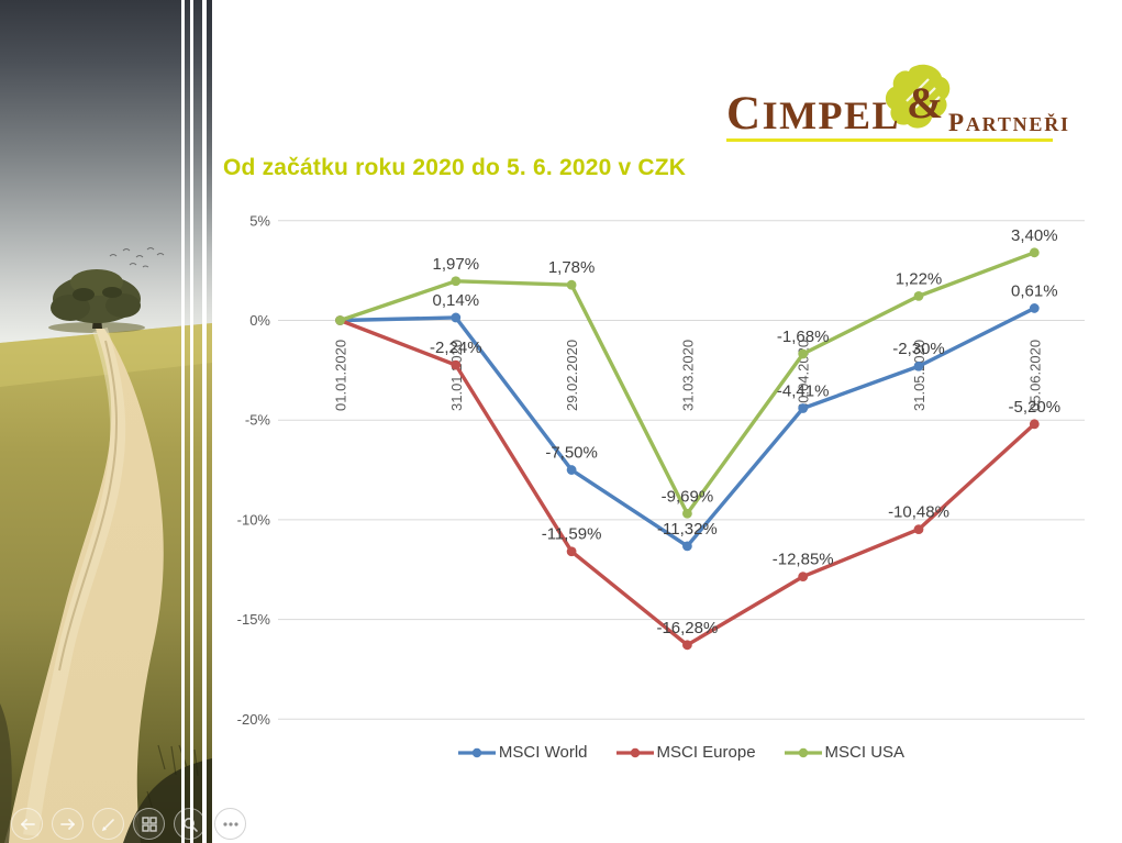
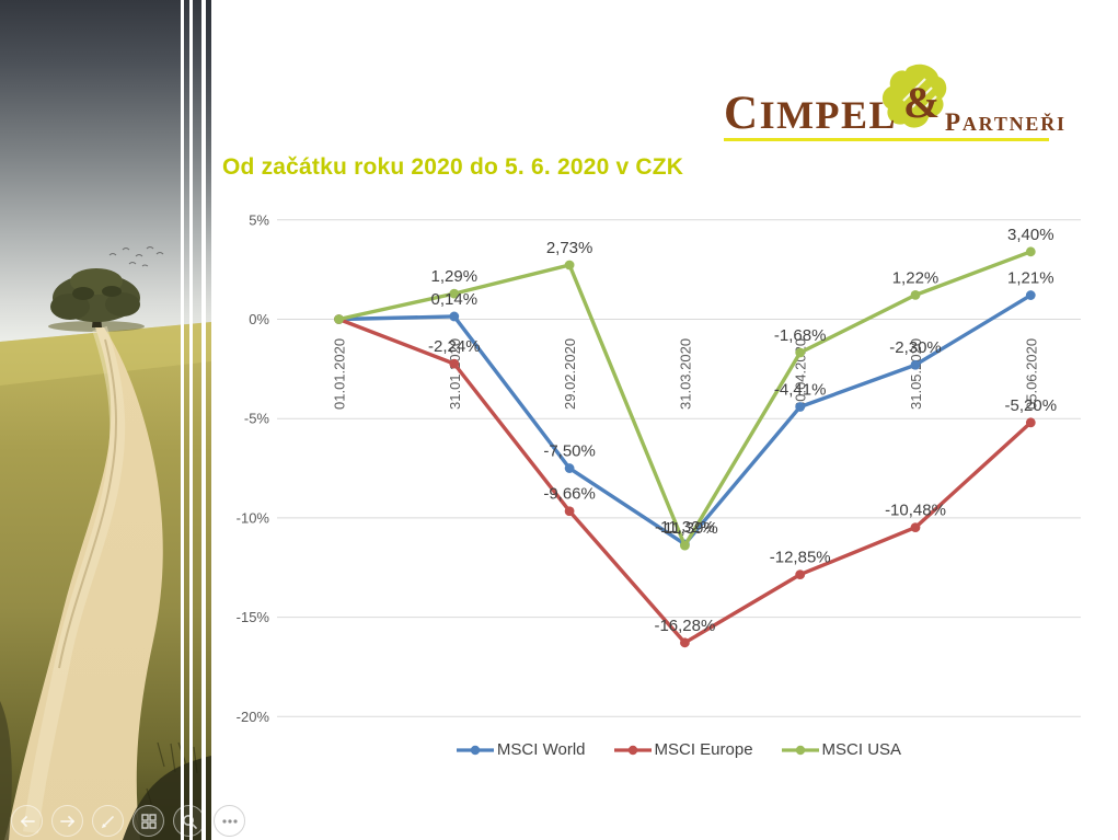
MSCI USA/31.01.2020: 1,97% -> 1,29%
MSCI Europe/29.02.2020: -11,59% -> -9,66%
MSCI USA/29.02.2020: 1,78% -> 2,73%
MSCI USA/31.03.2020: -9,69% -> -11,39%
MSCI World/05.06.2020: 0,61% -> 1,21%
